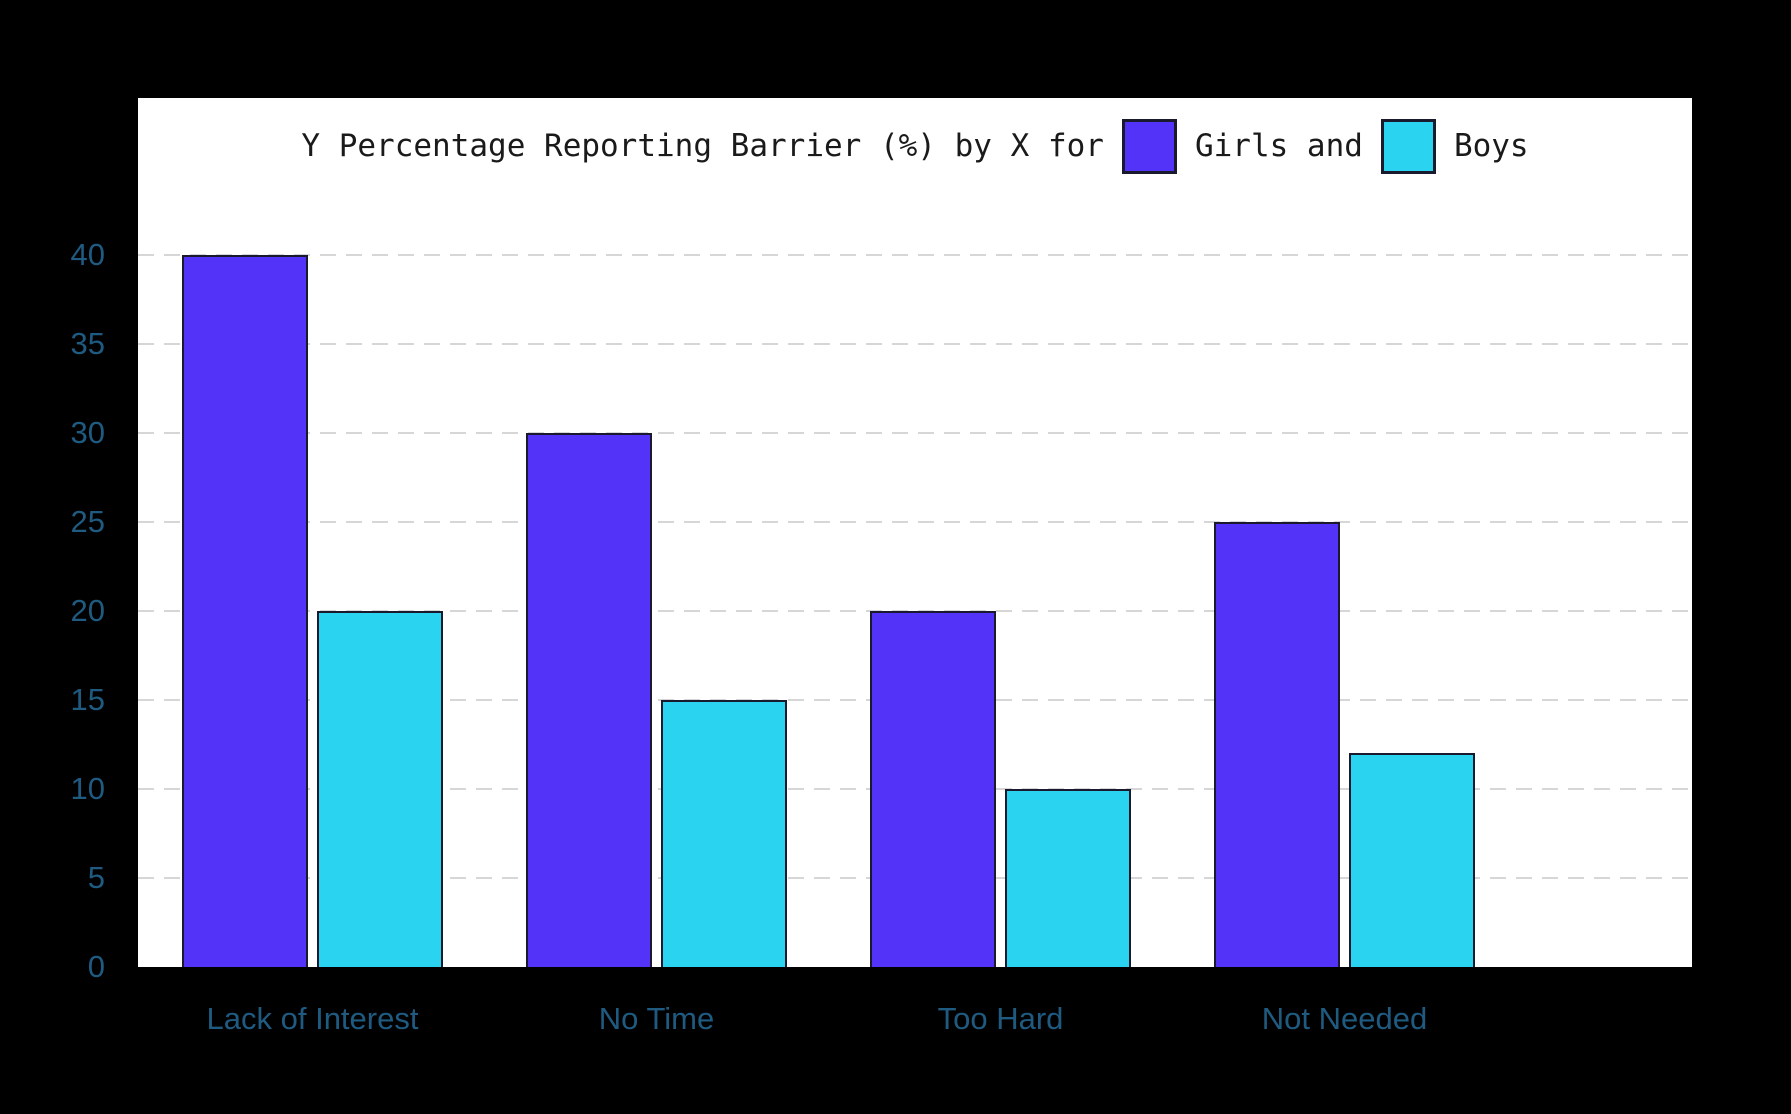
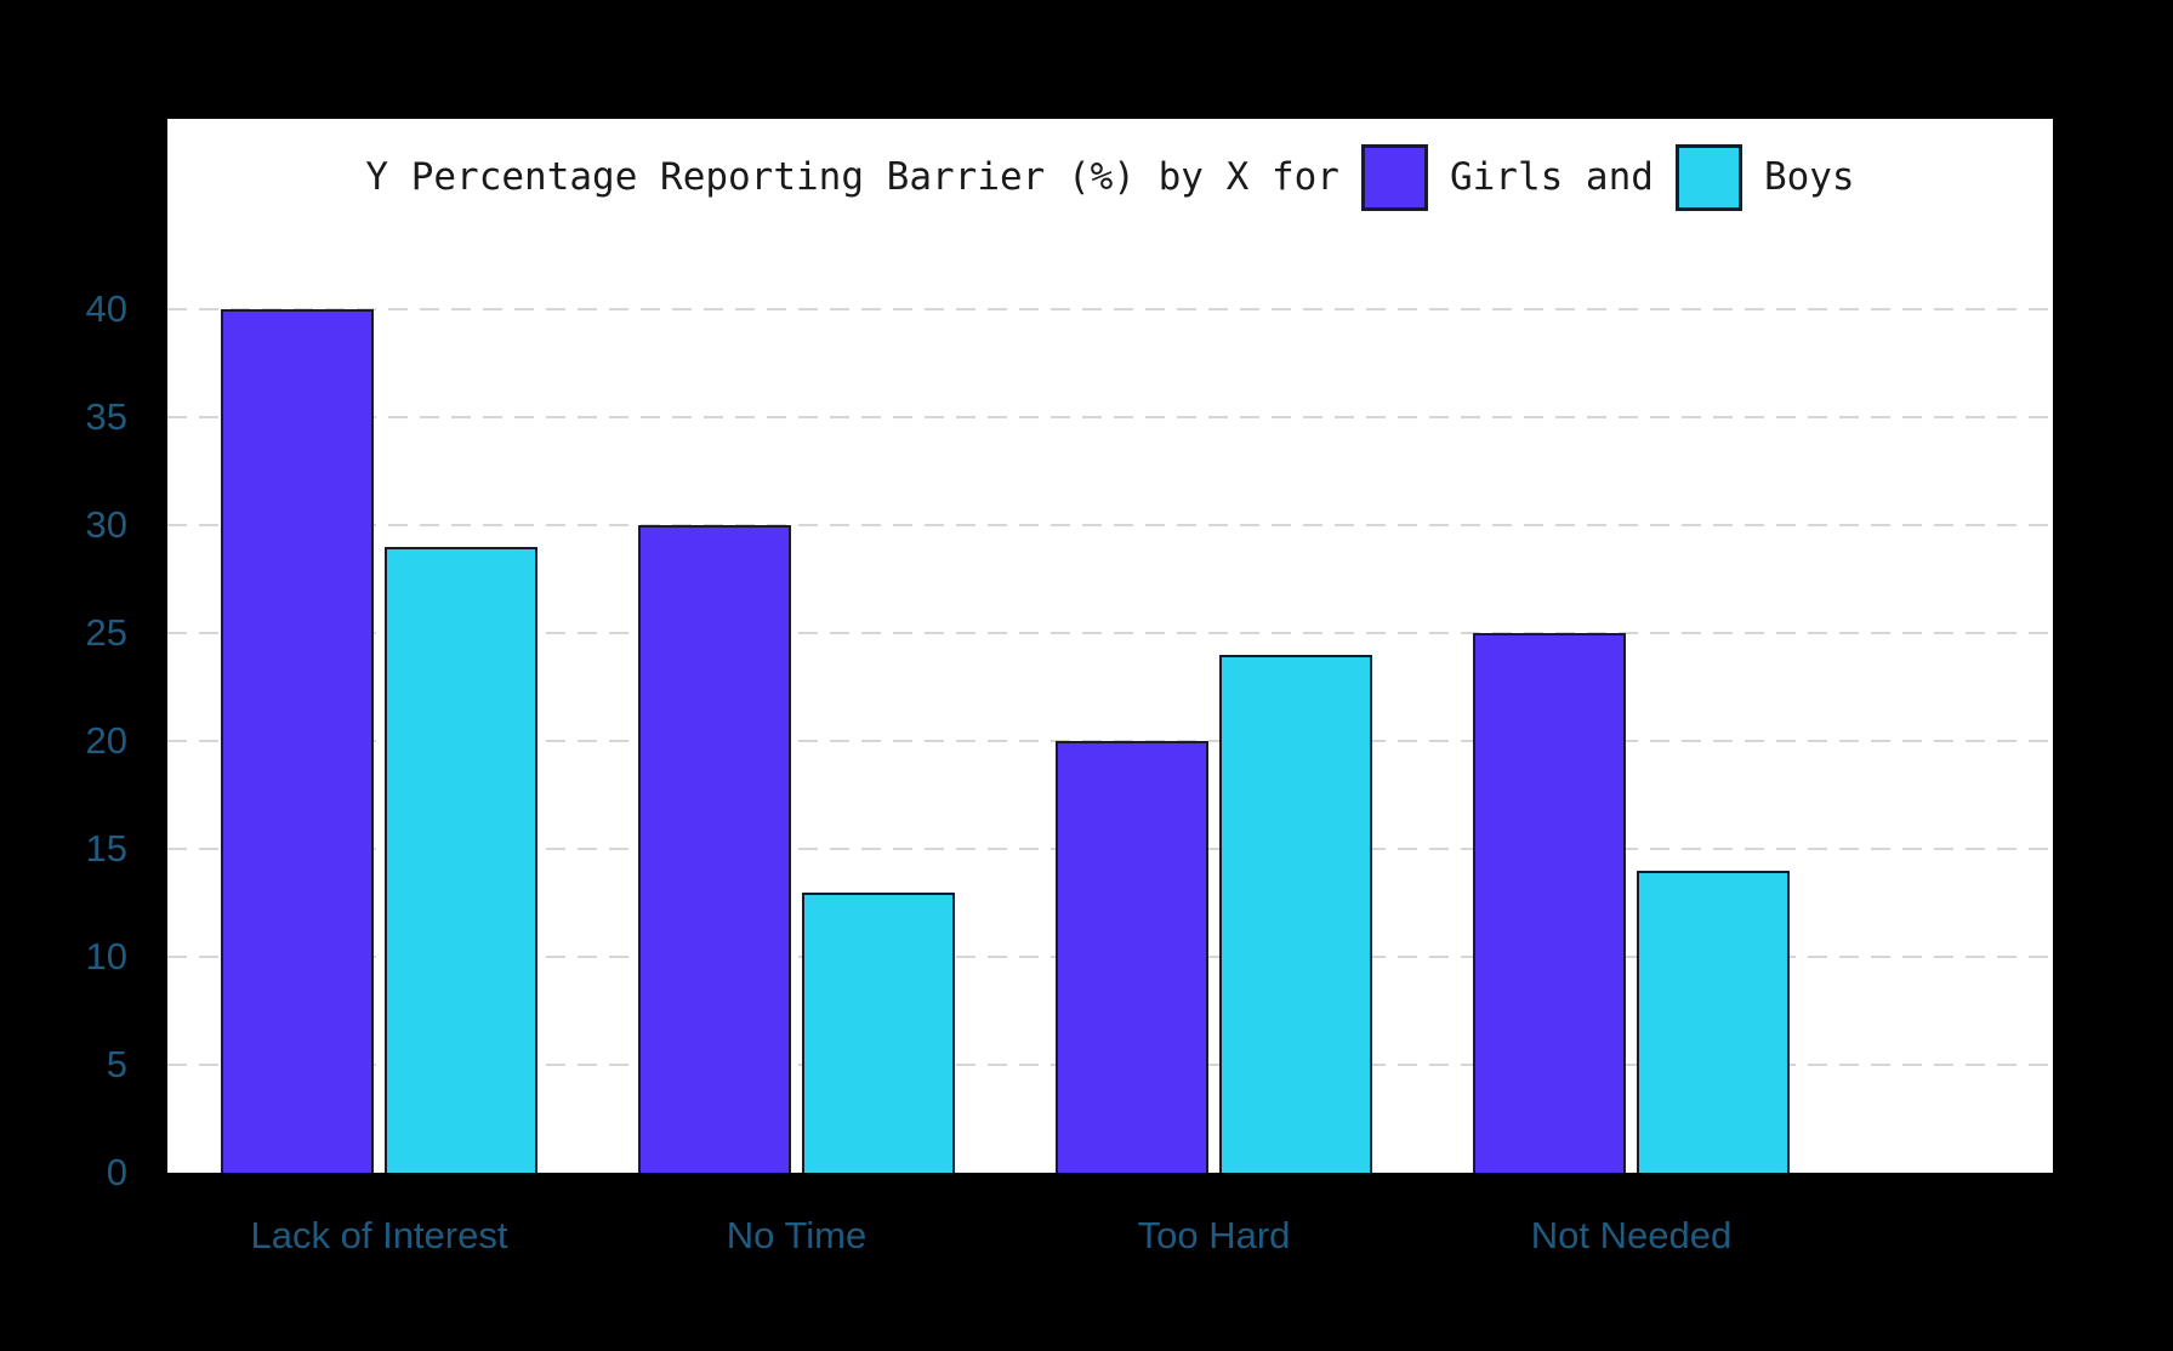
Boys/Lack of Interest: 20 -> 29
Boys/No Time: 15 -> 13
Boys/Too Hard: 10 -> 24
Boys/Not Needed: 12 -> 14
